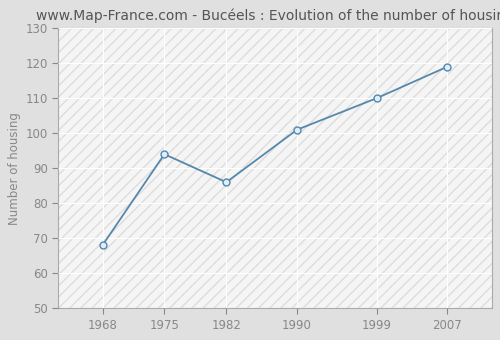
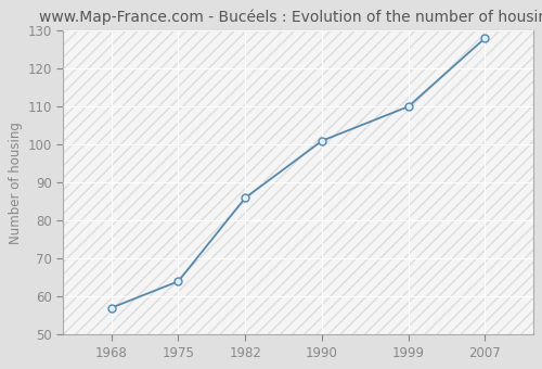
1968: 68 -> 57
1975: 94 -> 64
2007: 119 -> 128
